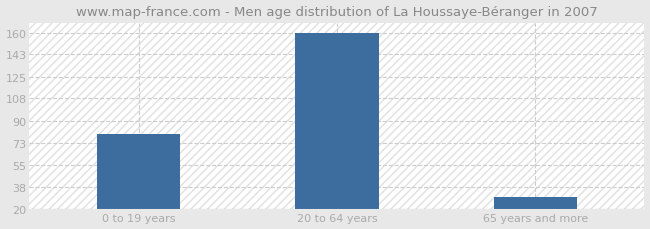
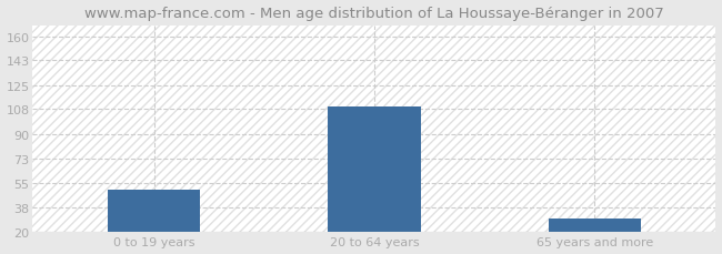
0 to 19 years: 80 -> 50
20 to 64 years: 160 -> 110
